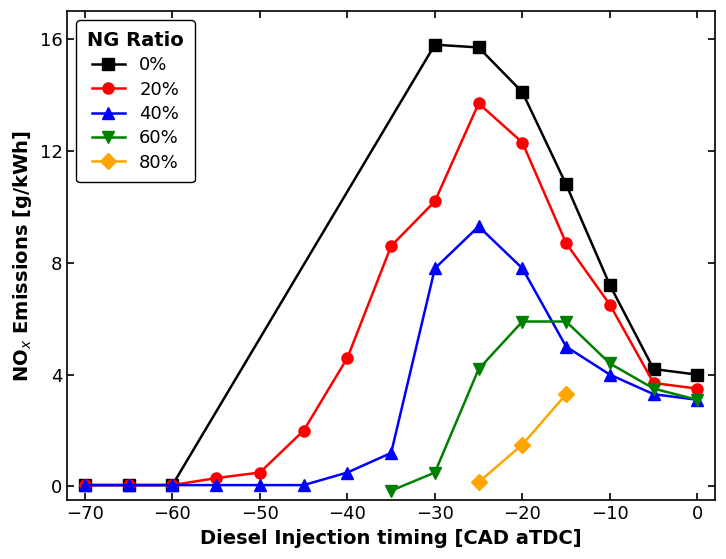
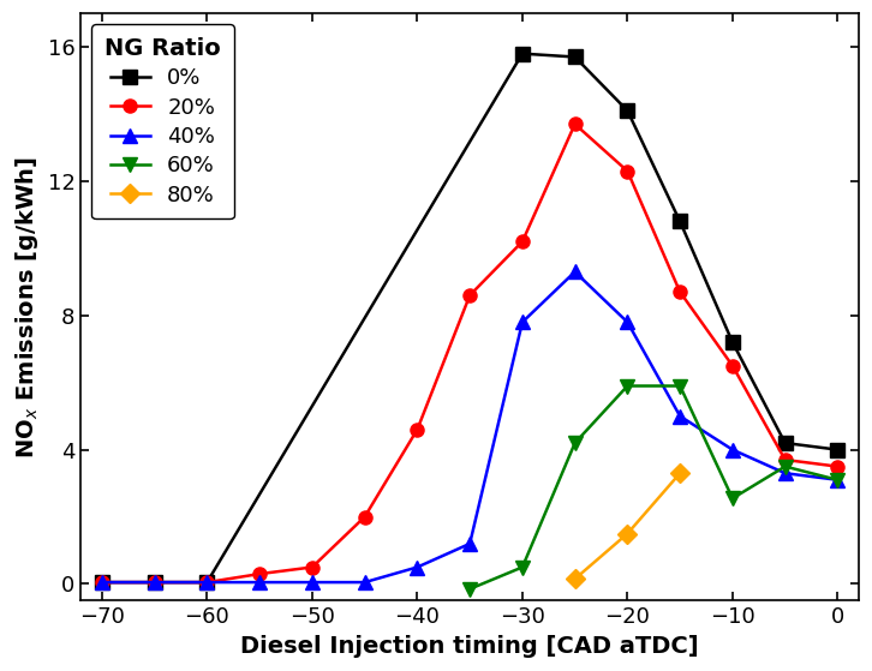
60%/−10: 4.40 -> 2.55
